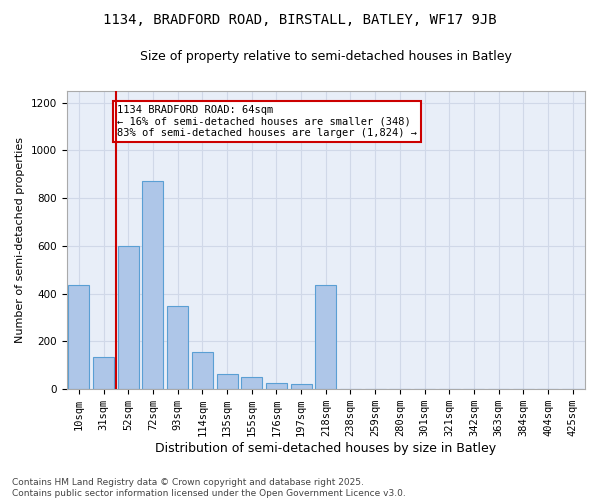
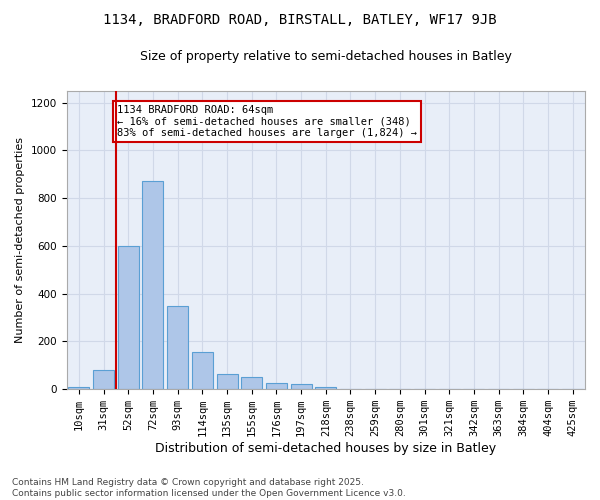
10sqm: 435 -> 10
31sqm: 135 -> 80
218sqm: 435 -> 10
